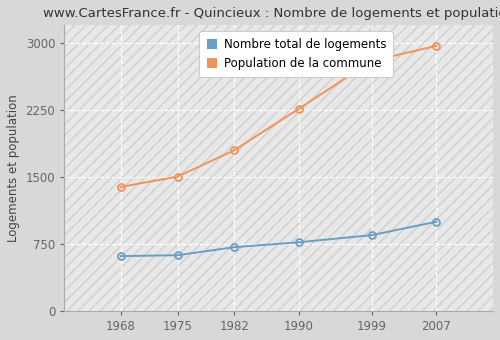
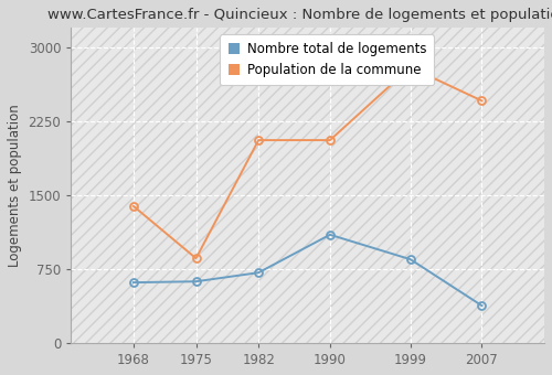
Population de la commune/1975: 1500 -> 860
Population de la commune/1982: 1800 -> 2060
Nombre total de logements/1990: 770 -> 1100
Population de la commune/1990: 2260 -> 2060
Nombre total de logements/2007: 1000 -> 380
Population de la commune/2007: 2970 -> 2460
